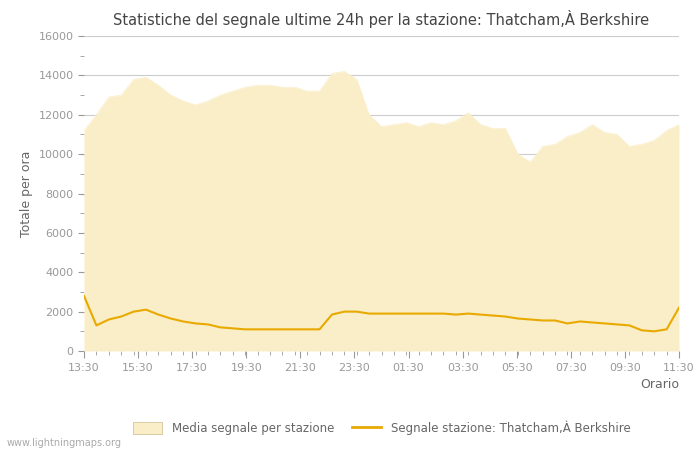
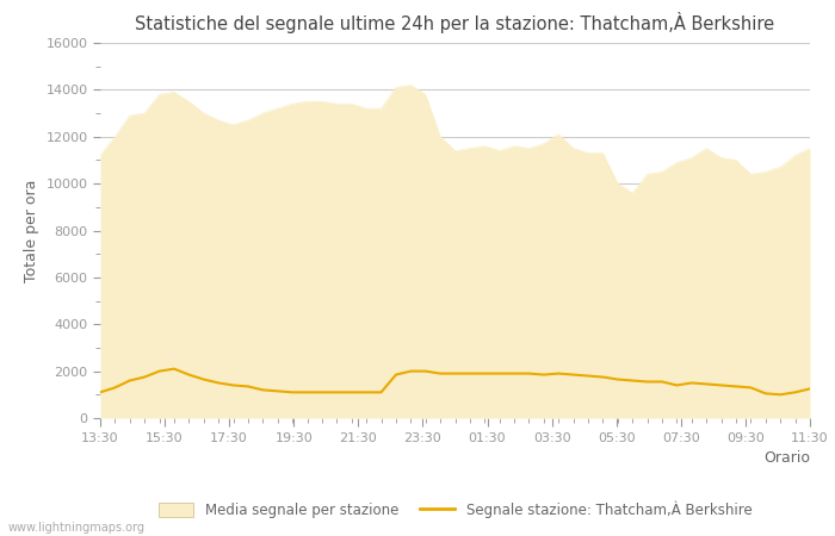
Segnale stazione: Thatcham,À Berkshire/13:30: 2800 -> 1100
Segnale stazione: Thatcham,À Berkshire/11:30: 2200 -> 1200
